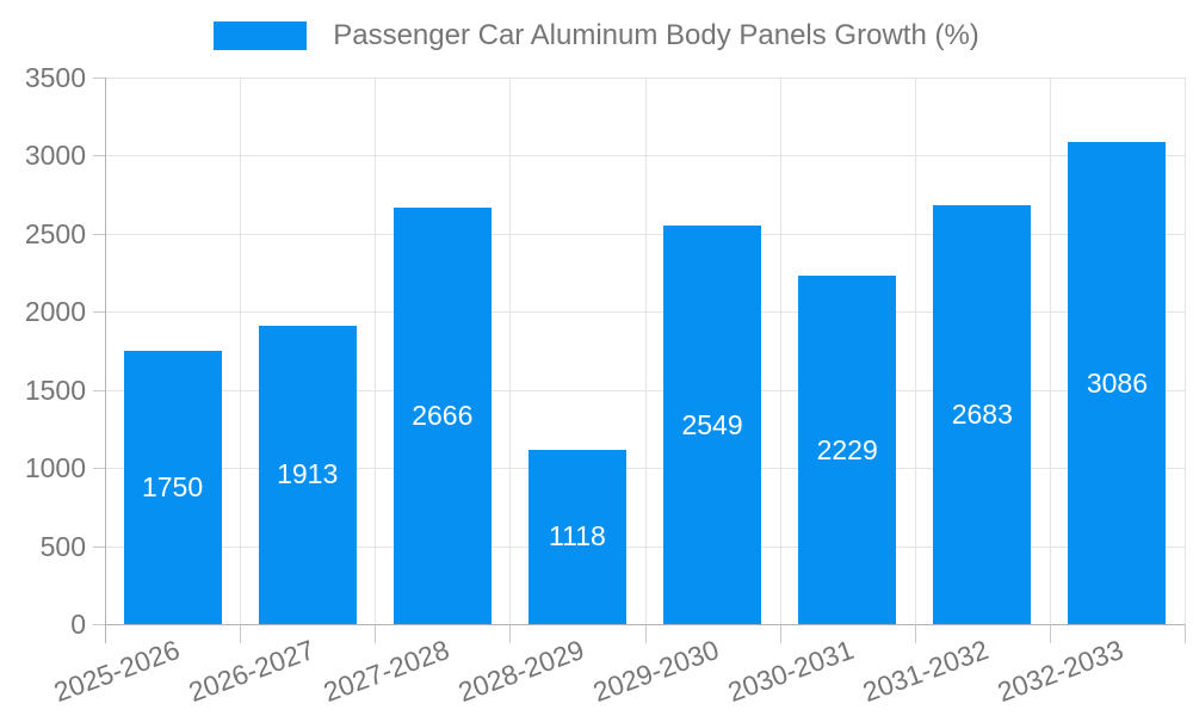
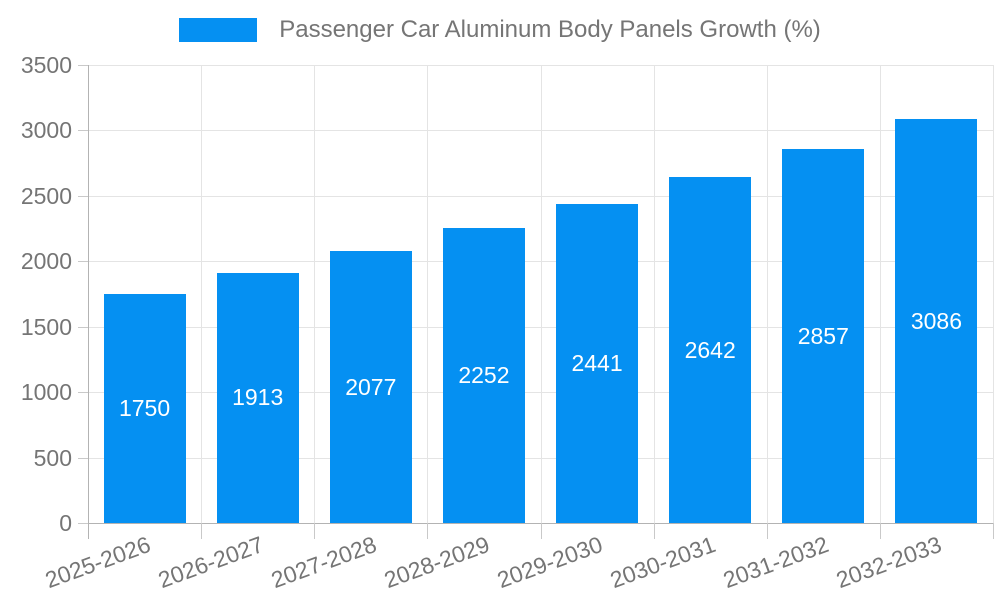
2027-2028: 2666 -> 2077
2028-2029: 1118 -> 2252
2029-2030: 2549 -> 2441
2030-2031: 2229 -> 2642
2031-2032: 2683 -> 2857
